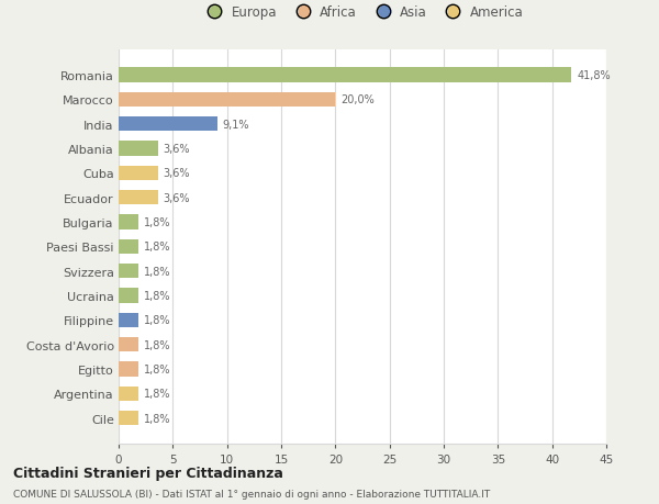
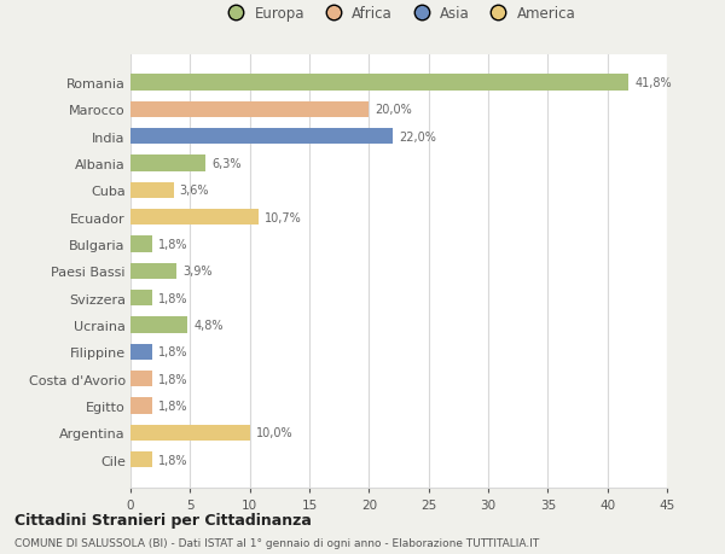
India: 9,1% -> 22,0%
Albania: 3,6% -> 6,3%
Ecuador: 3,6% -> 10,7%
Paesi Bassi: 1,8% -> 3,9%
Ucraina: 1,8% -> 4,8%
Argentina: 1,8% -> 10,0%
